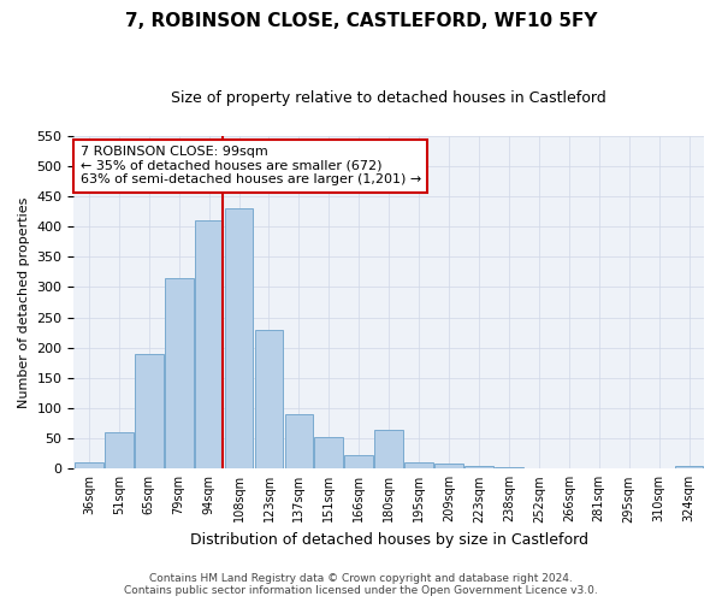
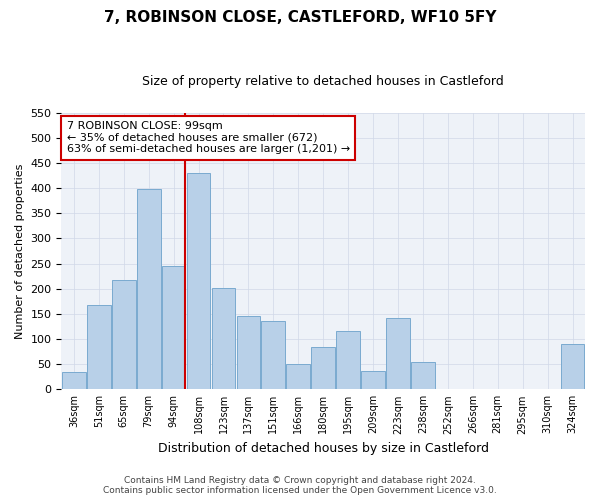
36sqm: 10 -> 34
51sqm: 60 -> 168
65sqm: 190 -> 218
79sqm: 315 -> 398
94sqm: 410 -> 246
123sqm: 230 -> 202
137sqm: 90 -> 146
151sqm: 52 -> 136
166sqm: 22 -> 50
180sqm: 65 -> 84
195sqm: 10 -> 116
209sqm: 8 -> 36
223sqm: 5 -> 142
238sqm: 3 -> 54
324sqm: 4 -> 90
